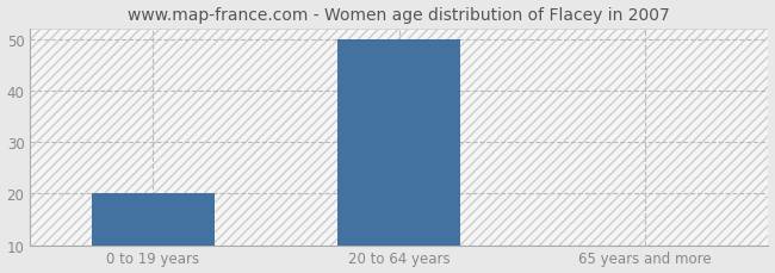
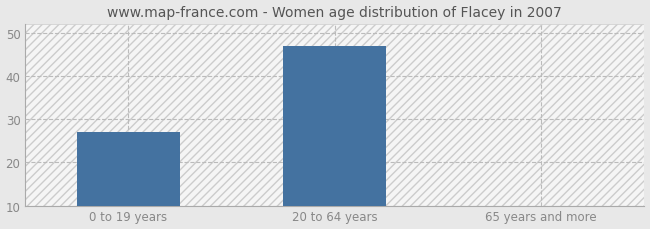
0 to 19 years: 20 -> 27
20 to 64 years: 50 -> 47
